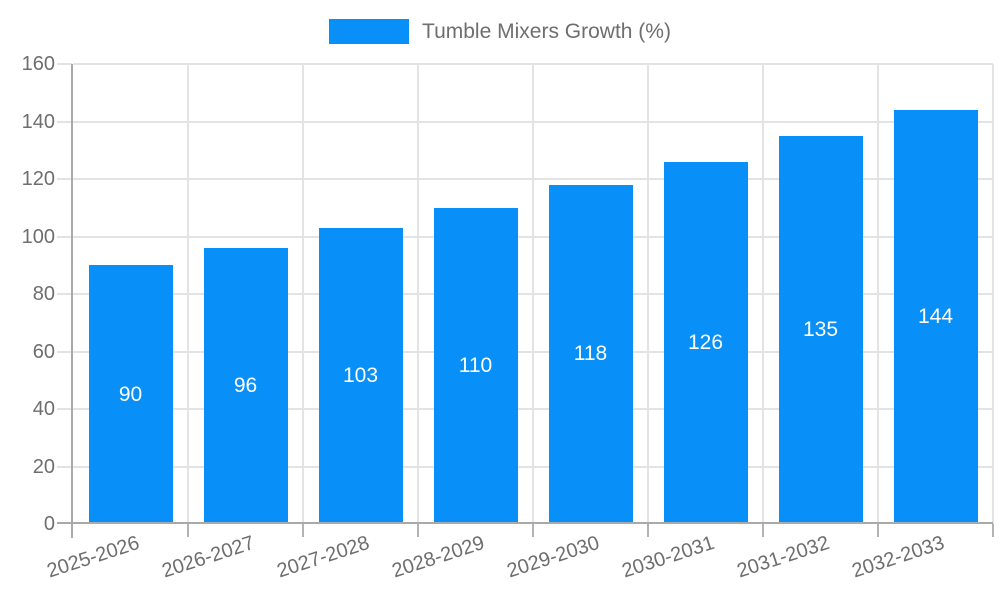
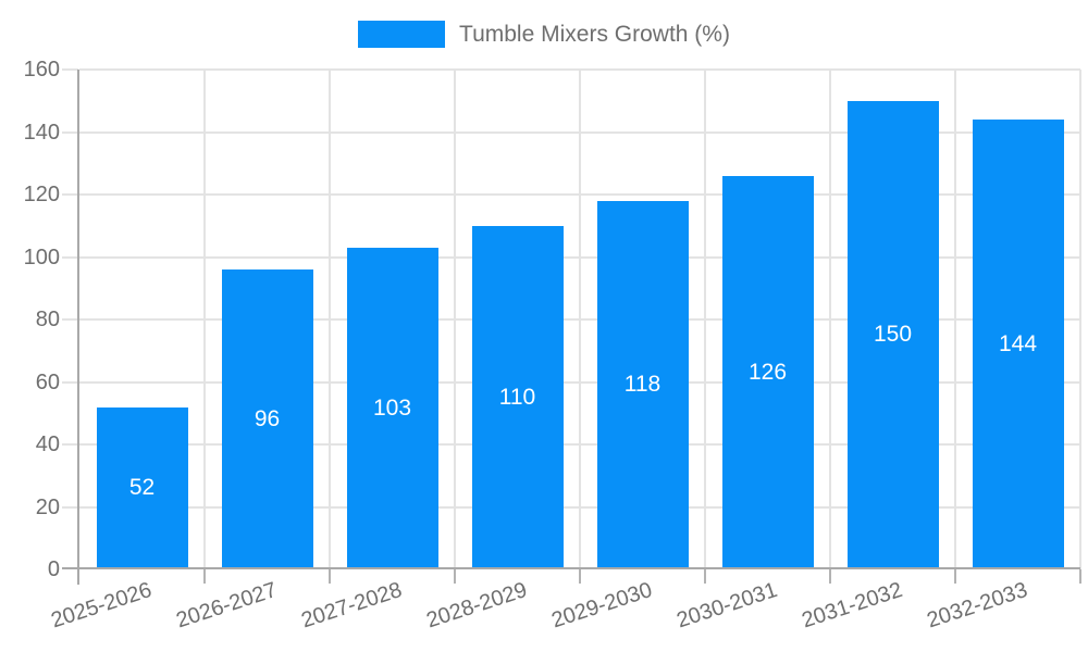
2025-2026: 90 -> 52
2031-2032: 135 -> 150
